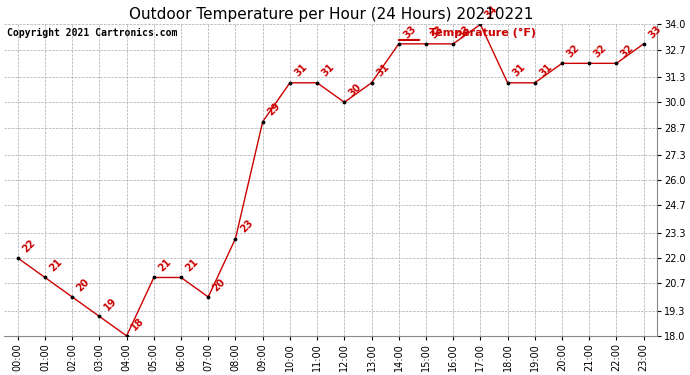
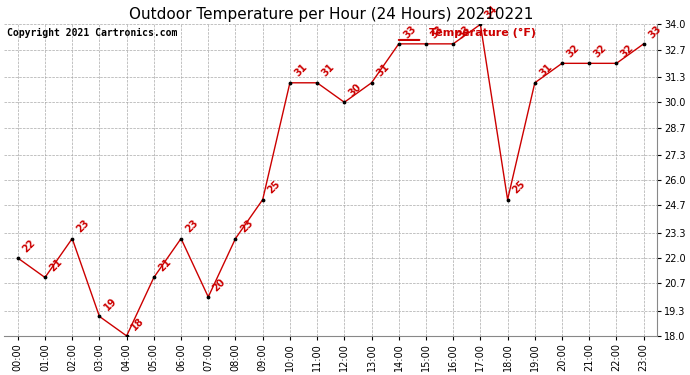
02:00: 20 -> 23
06:00: 21 -> 23
09:00: 29 -> 25
18:00: 31 -> 25
